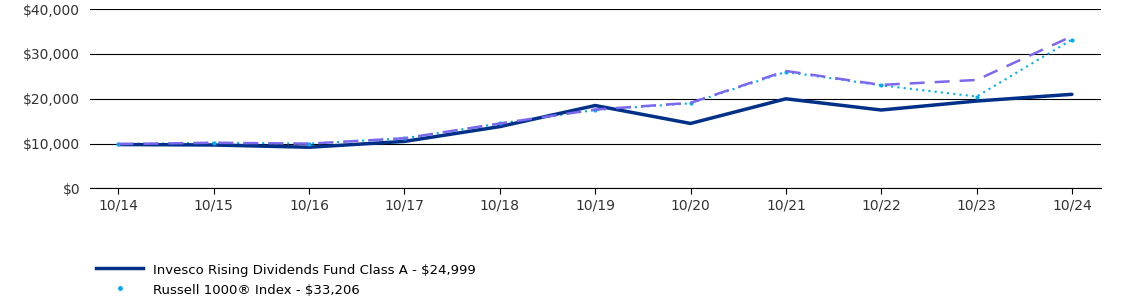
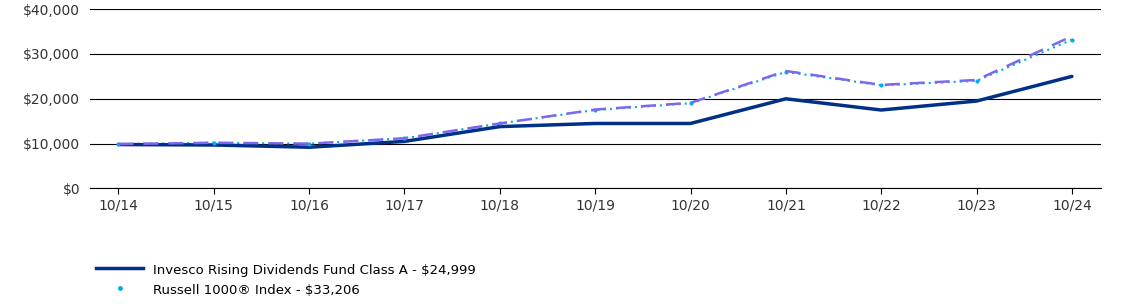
Invesco Rising Dividends Fund Class A - $24,999/10/19: $18,500 -> $14,500
Russell 1000® Index - $33,206/10/23: $20,500 -> $24,000
Invesco Rising Dividends Fund Class A - $24,999/10/24: $21,000 -> $25,000
